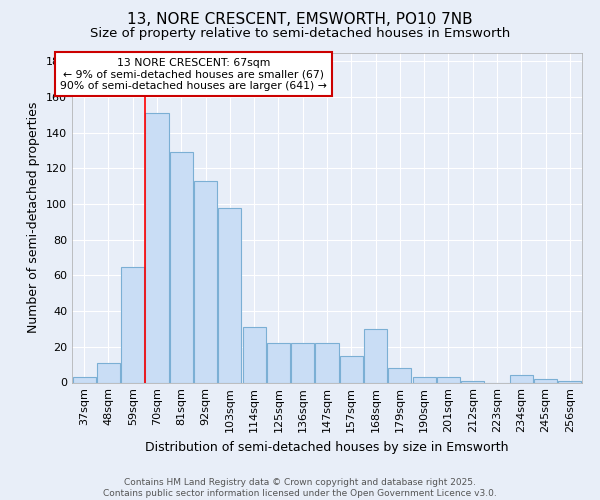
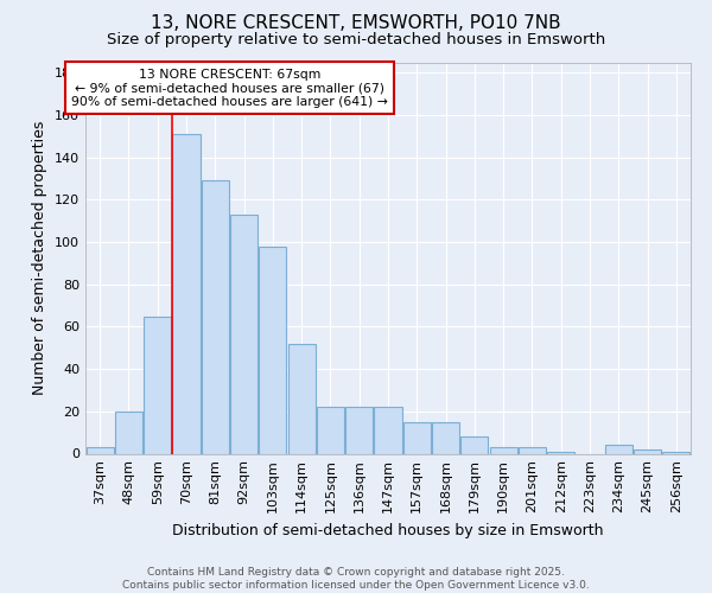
48sqm: 11 -> 20
114sqm: 31 -> 52
168sqm: 30 -> 15
